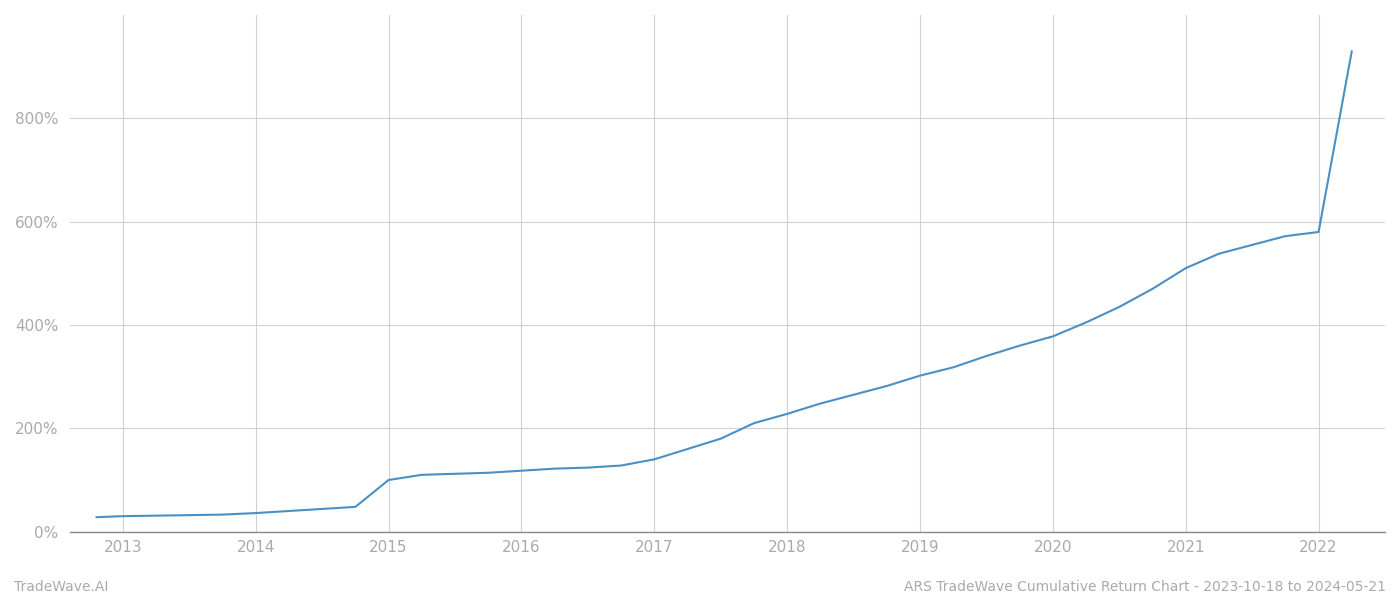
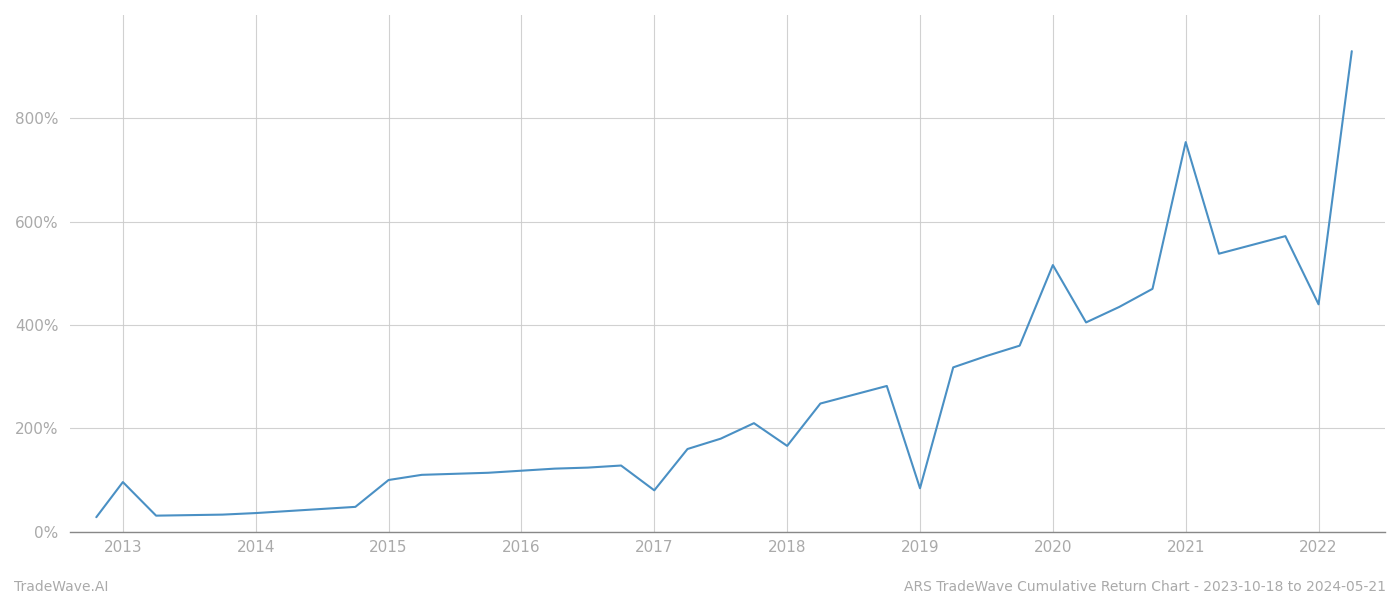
2013: 30% -> 96%
2017: 140% -> 80%
2018: 228% -> 166%
2019: 302% -> 84%
2020: 378% -> 516%
2021: 510% -> 754%
2022: 580% -> 440%
